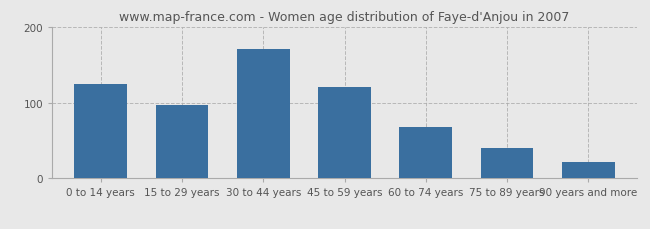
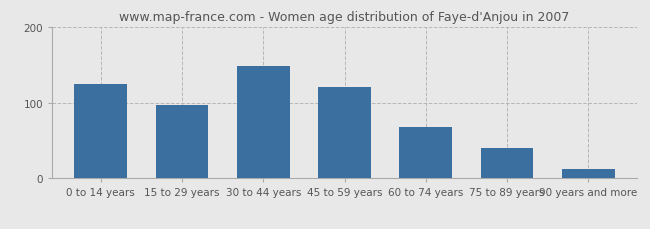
30 to 44 years: 170 -> 148
90 years and more: 22 -> 12
